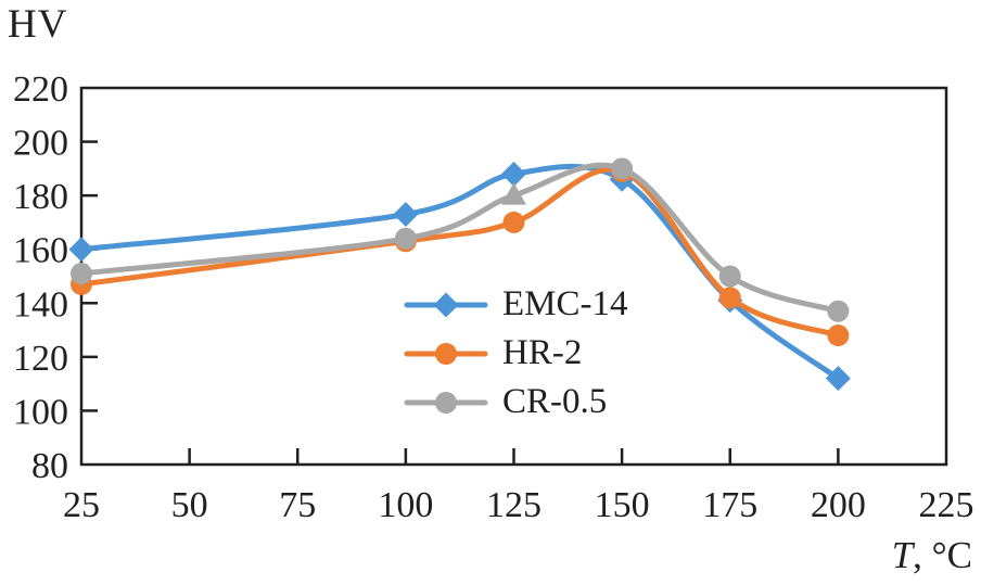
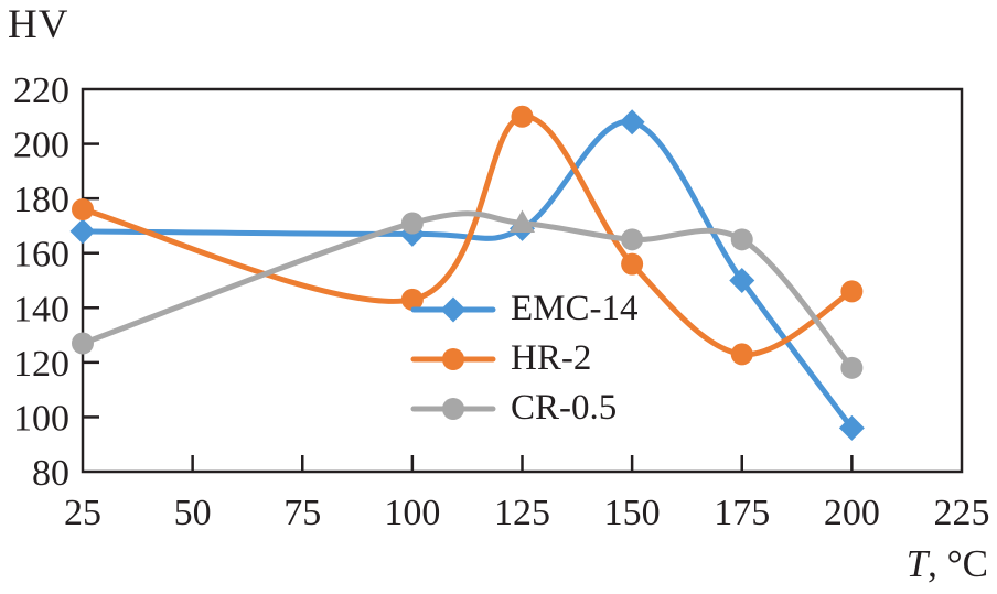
EMC-14/25: 160 -> 168
HR-2/25: 147 -> 176
CR-0.5/25: 151 -> 127
EMC-14/100: 173 -> 167
HR-2/100: 163 -> 143
CR-0.5/100: 164 -> 171
EMC-14/125: 188 -> 169
HR-2/125: 170 -> 210
CR-0.5/125: 180 -> 171
EMC-14/150: 186 -> 208
HR-2/150: 189 -> 156
CR-0.5/150: 190 -> 165
EMC-14/175: 141 -> 150
HR-2/175: 142 -> 123
CR-0.5/175: 150 -> 165
EMC-14/200: 112 -> 96
HR-2/200: 128 -> 146
CR-0.5/200: 137 -> 118
